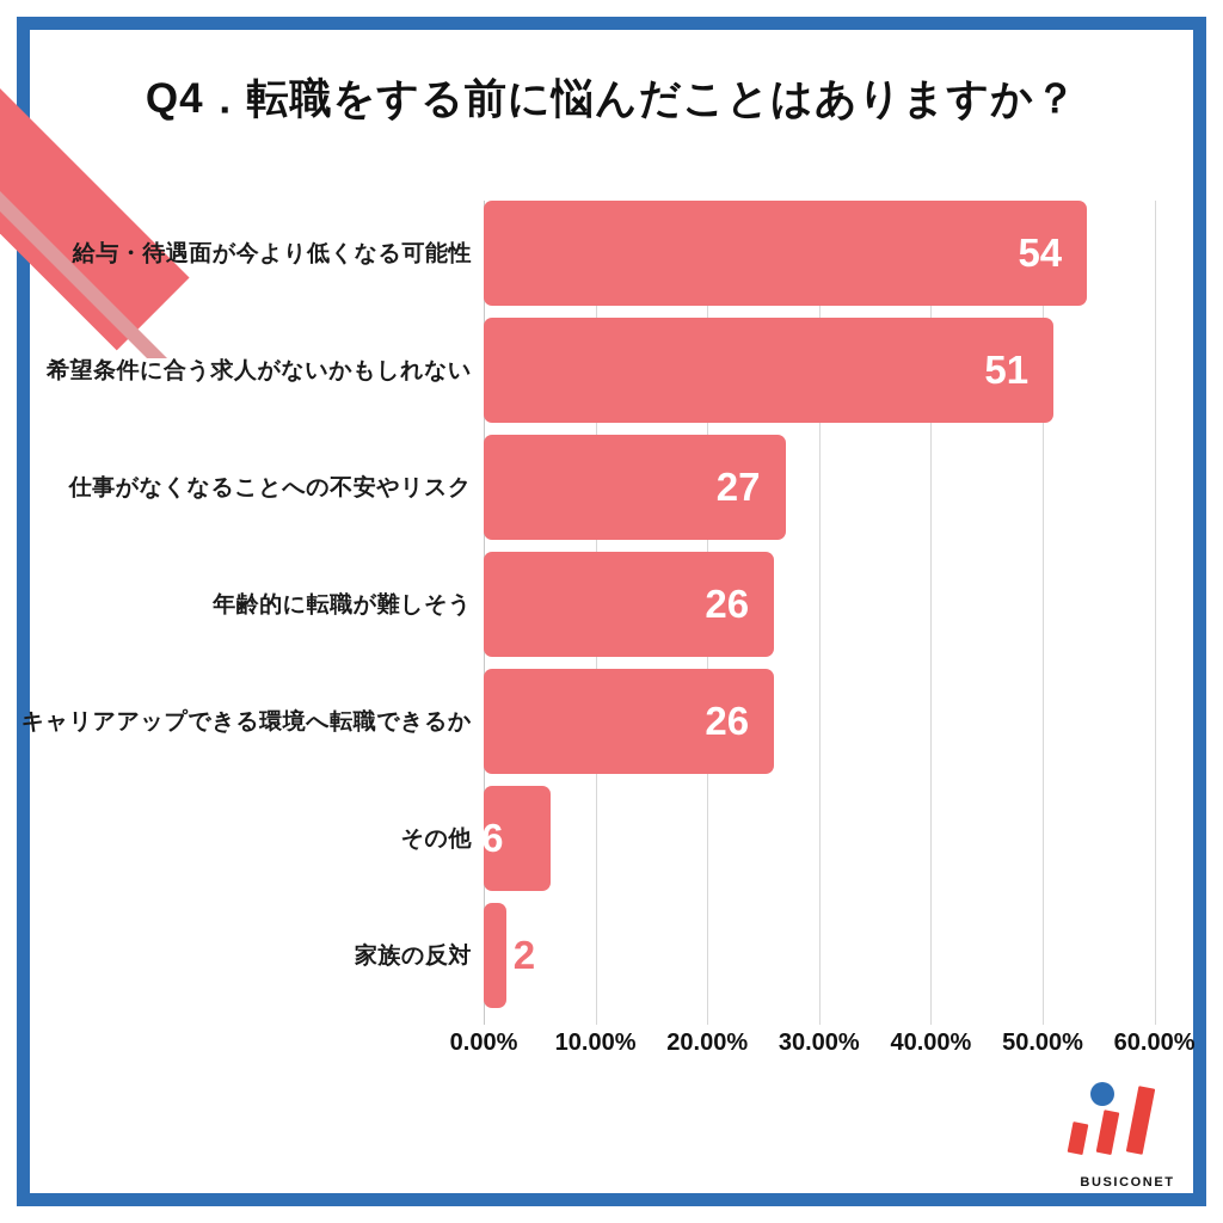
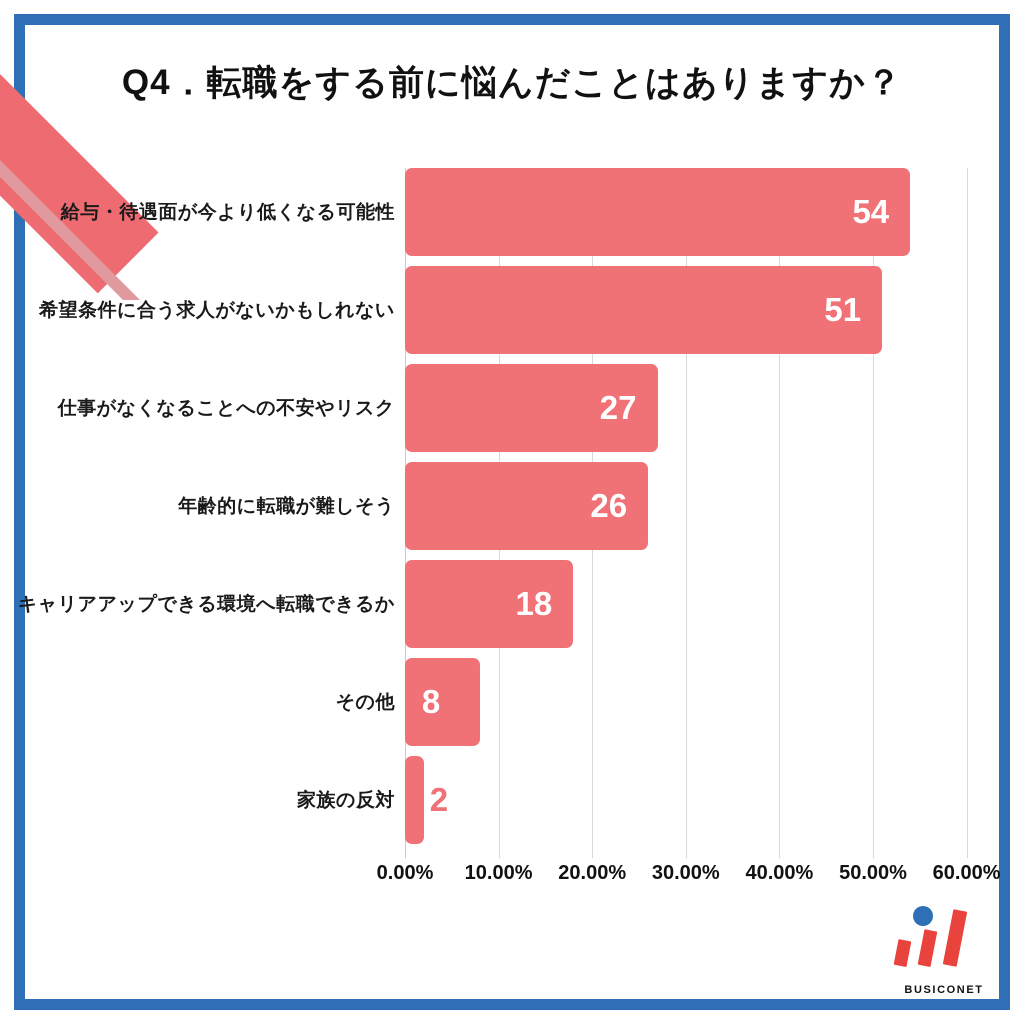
キャリアアップできる環境へ転職できるか: 26 -> 18
その他: 6 -> 8
